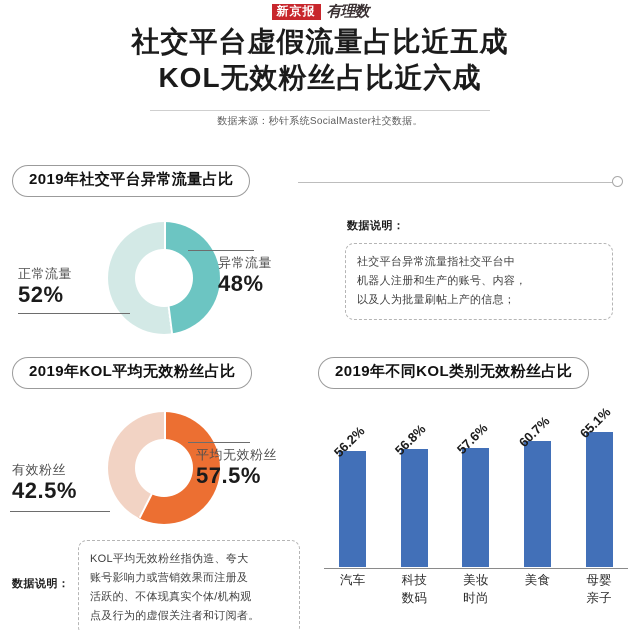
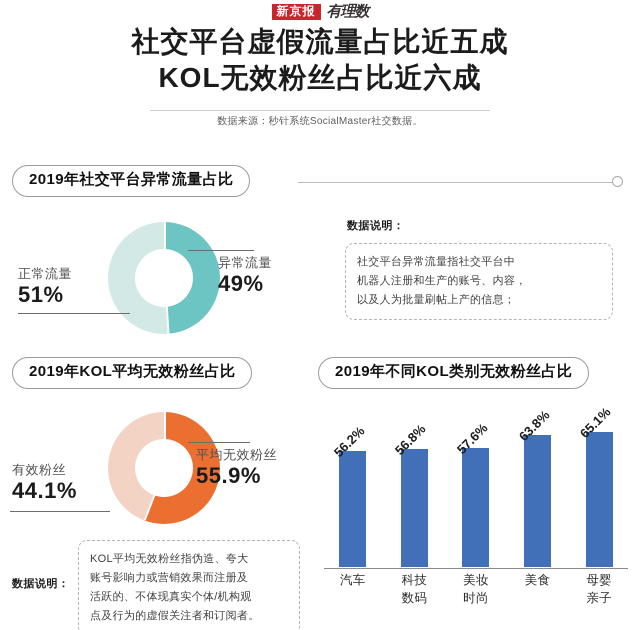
2019年社交平台异常流量占比/异常流量: 48% -> 49%
2019年社交平台异常流量占比/正常流量: 52% -> 51%
2019年KOL平均无效粉丝占比/平均无效粉丝: 57.5% -> 55.9%
2019年KOL平均无效粉丝占比/有效粉丝: 42.5% -> 44.1%
2019年不同KOL类别无效粉丝占比/美食: 60.7% -> 63.8%
